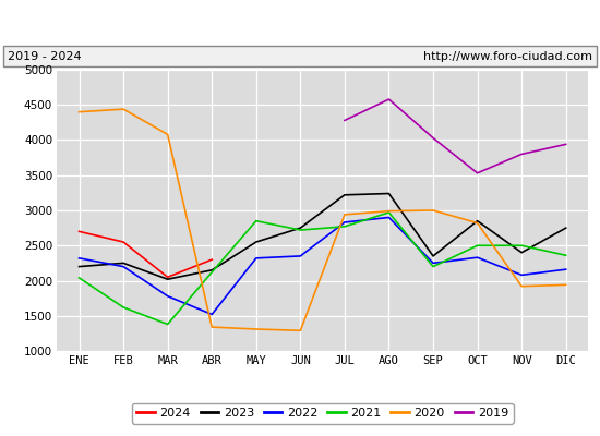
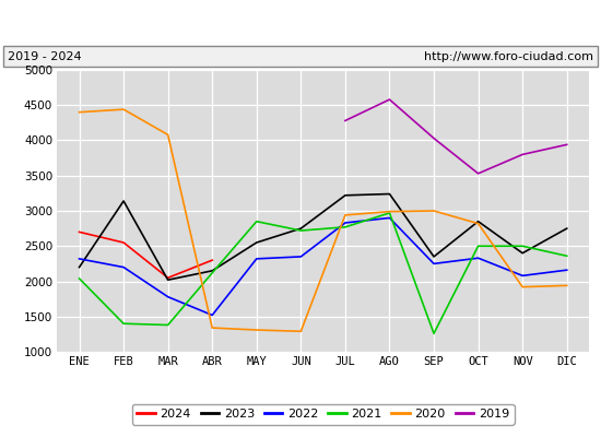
2023/FEB: 2250 -> 3140
2021/FEB: 1620 -> 1400
2021/SEP: 2200 -> 1260
